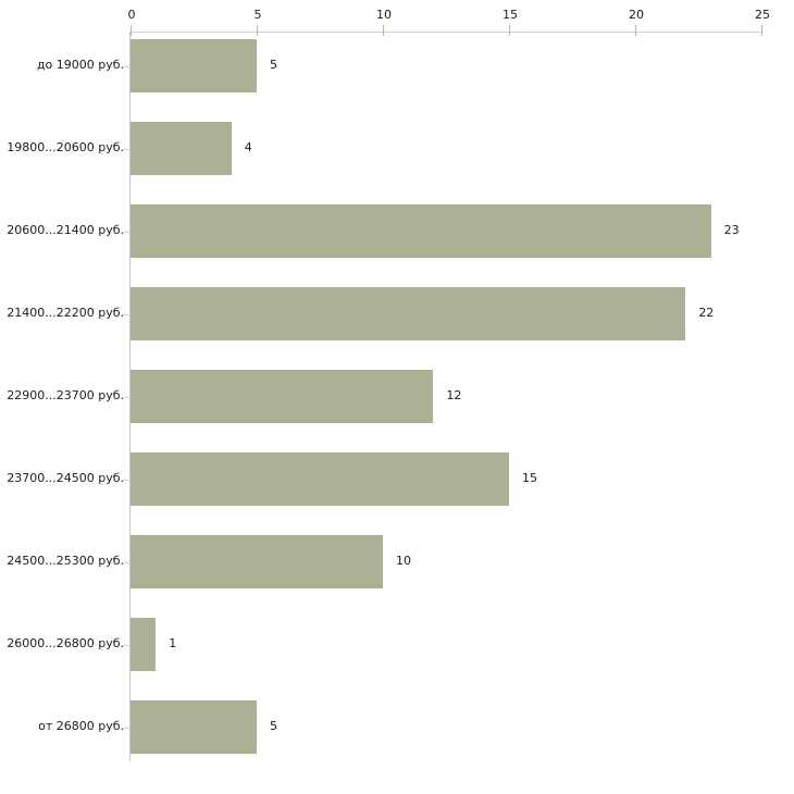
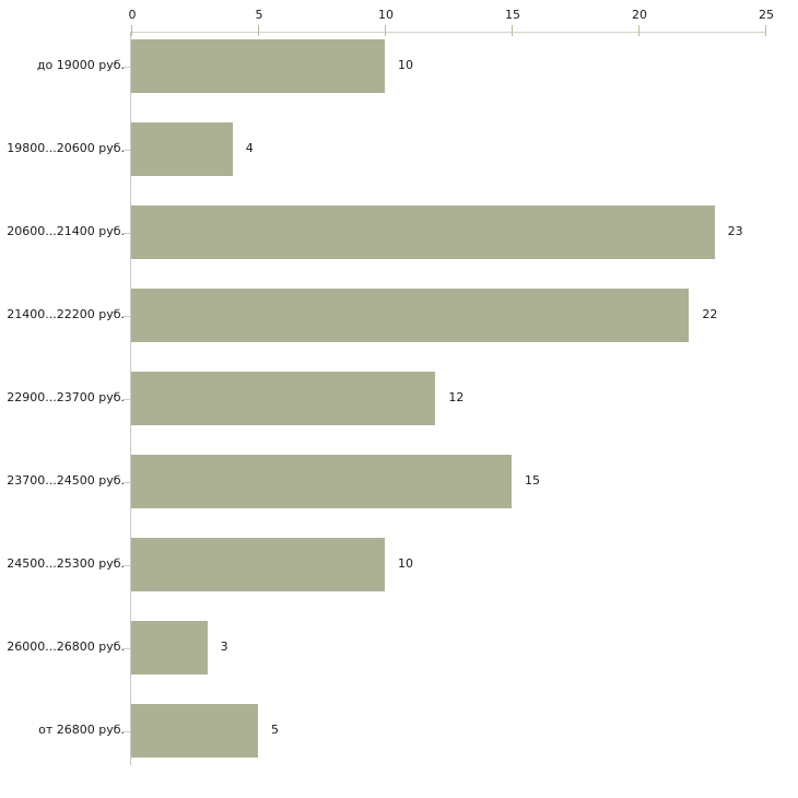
до 19000 руб.: 5 -> 10
26000...26800 руб.: 1 -> 3
